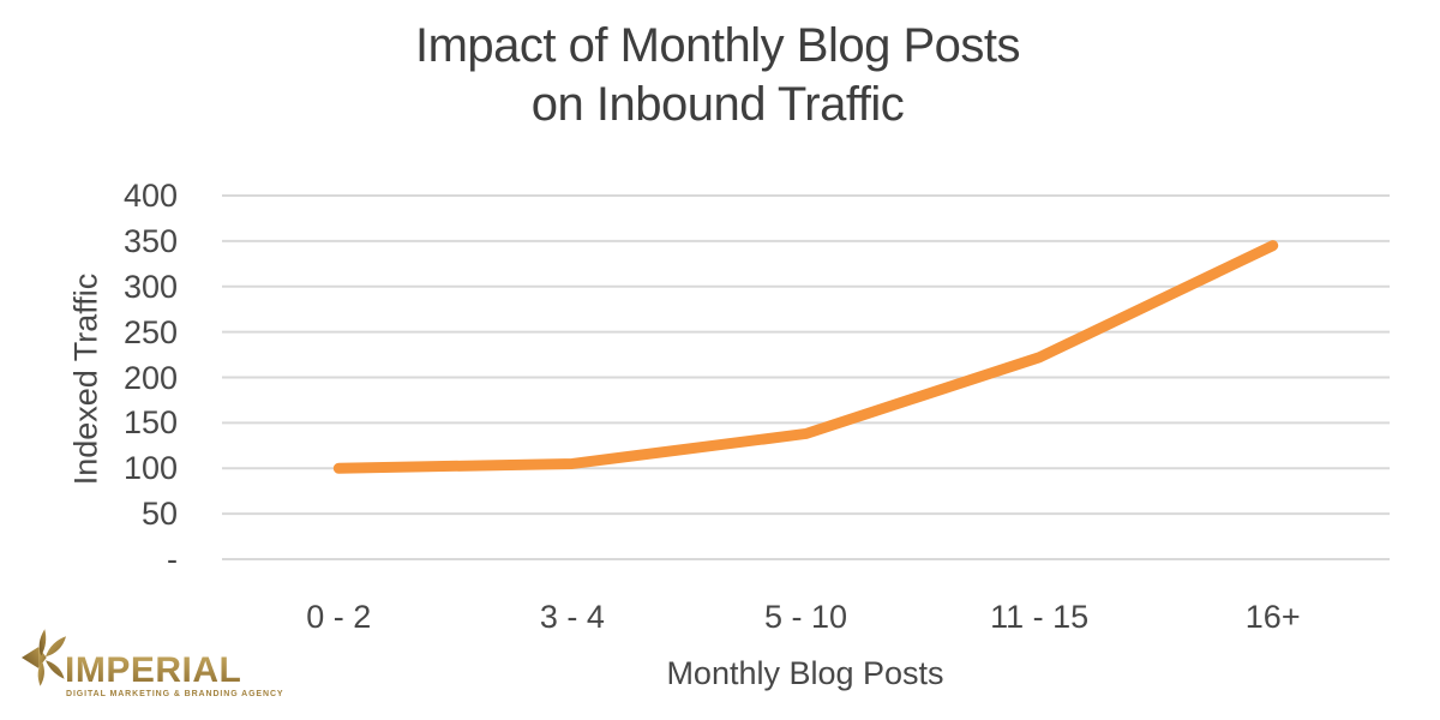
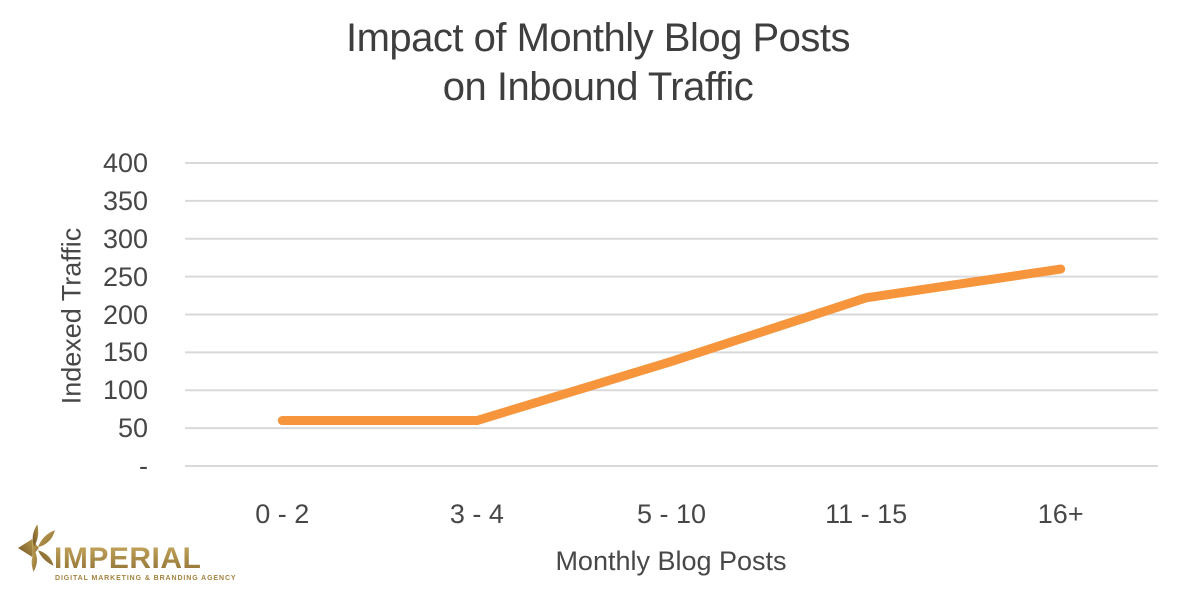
0 - 2: 100 -> 60
3 - 4: 100 -> 60
16+: 340 -> 260
